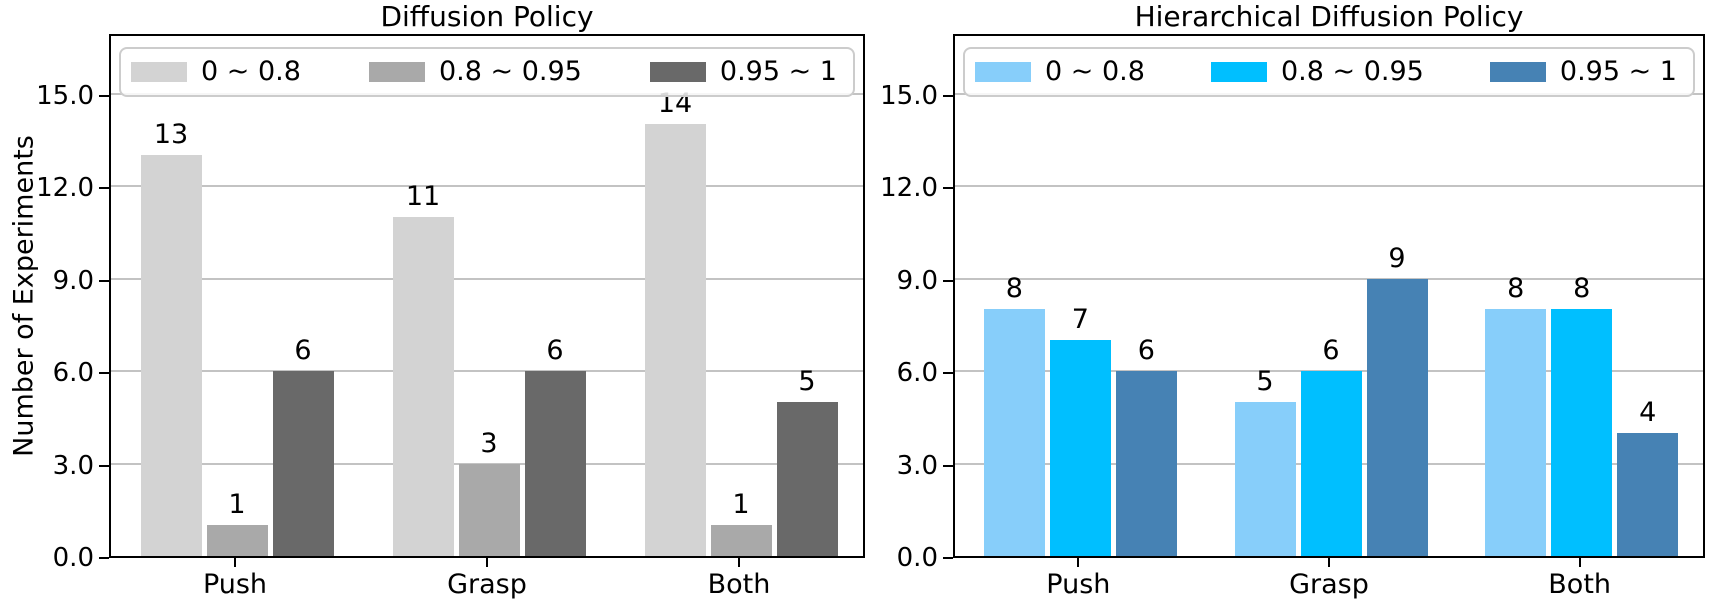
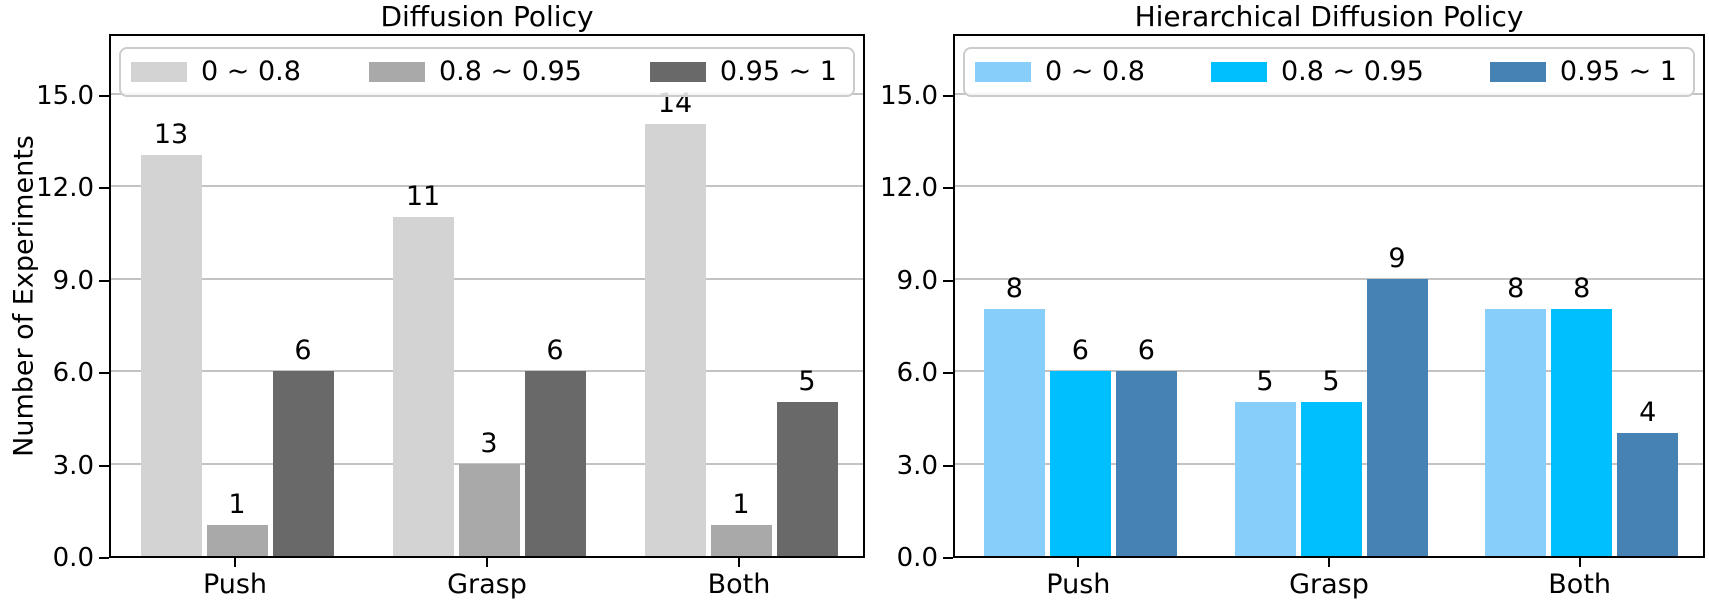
Hierarchical Diffusion Policy/0.8 ~ 0.95/Push: 7 -> 6
Hierarchical Diffusion Policy/0.8 ~ 0.95/Grasp: 6 -> 5
